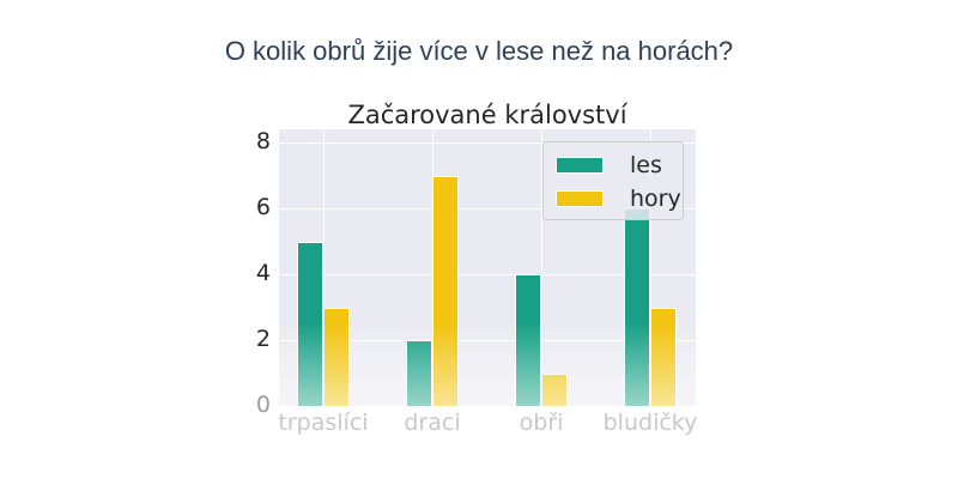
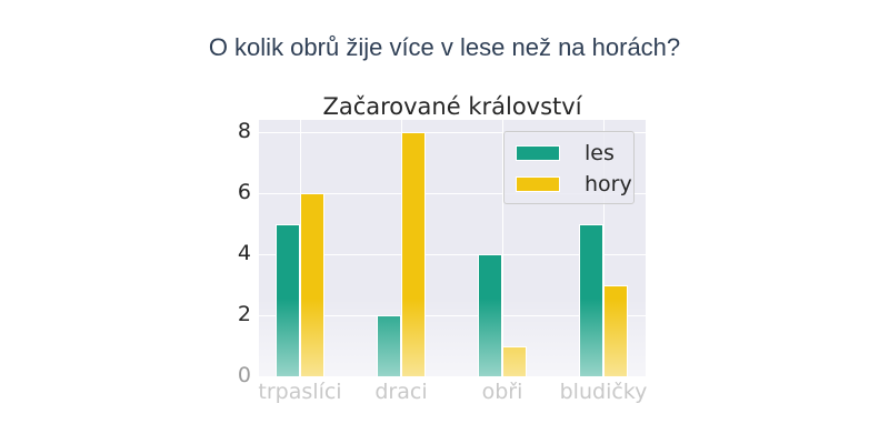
hory/trpaslíci: 3 -> 6
hory/draci: 7 -> 8
les/bludičky: 6 -> 5
